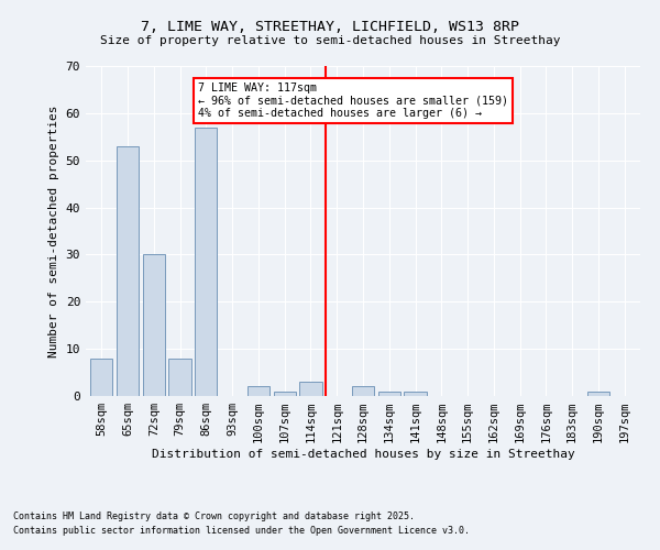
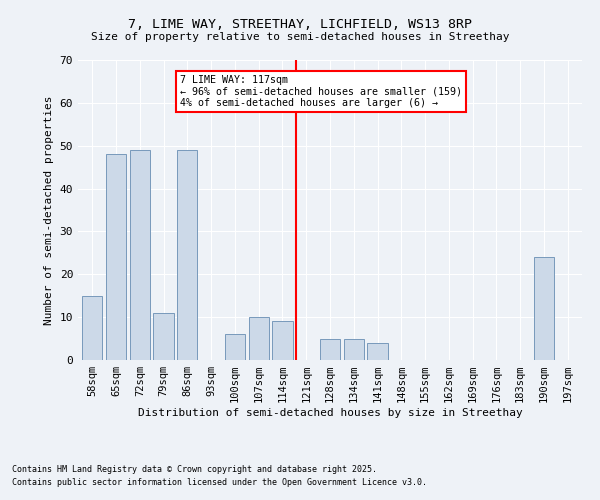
58sqm: 8 -> 15
65sqm: 53 -> 48
72sqm: 30 -> 49
79sqm: 8 -> 11
86sqm: 57 -> 49
100sqm: 2 -> 6
107sqm: 1 -> 10
114sqm: 3 -> 9
128sqm: 2 -> 5
134sqm: 1 -> 5
141sqm: 1 -> 4
190sqm: 1 -> 24
